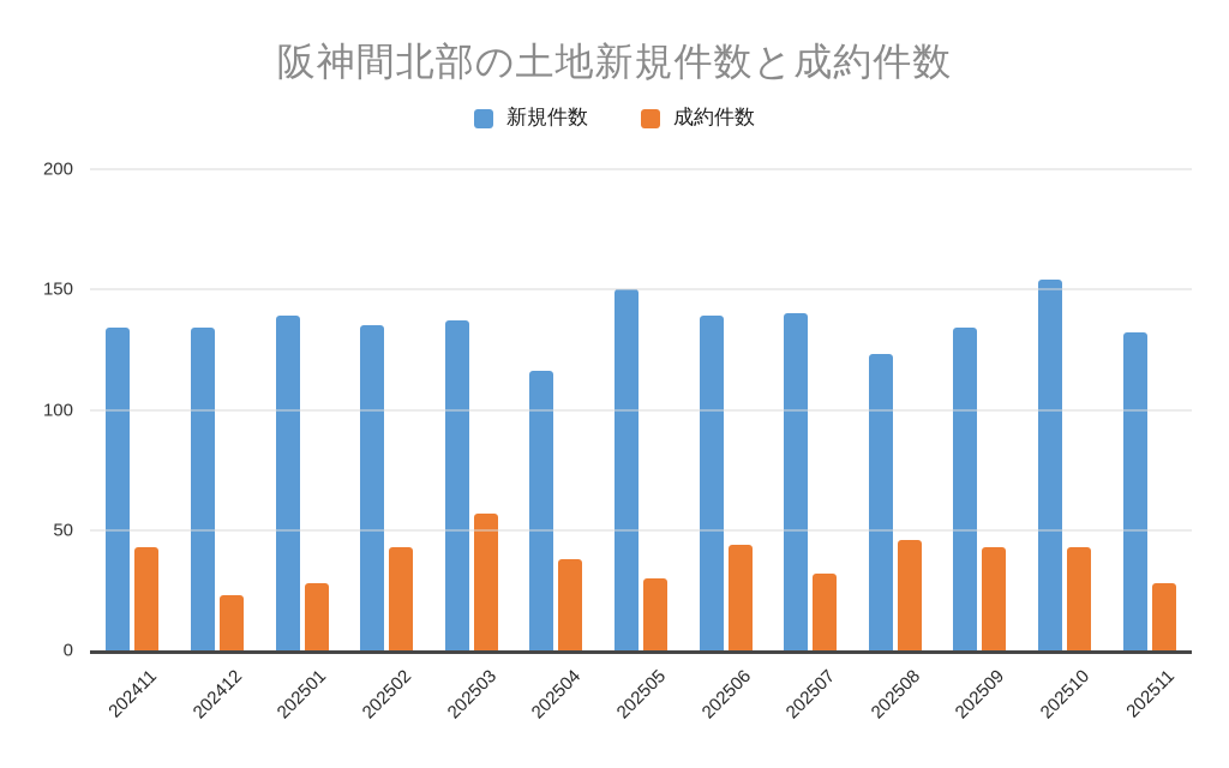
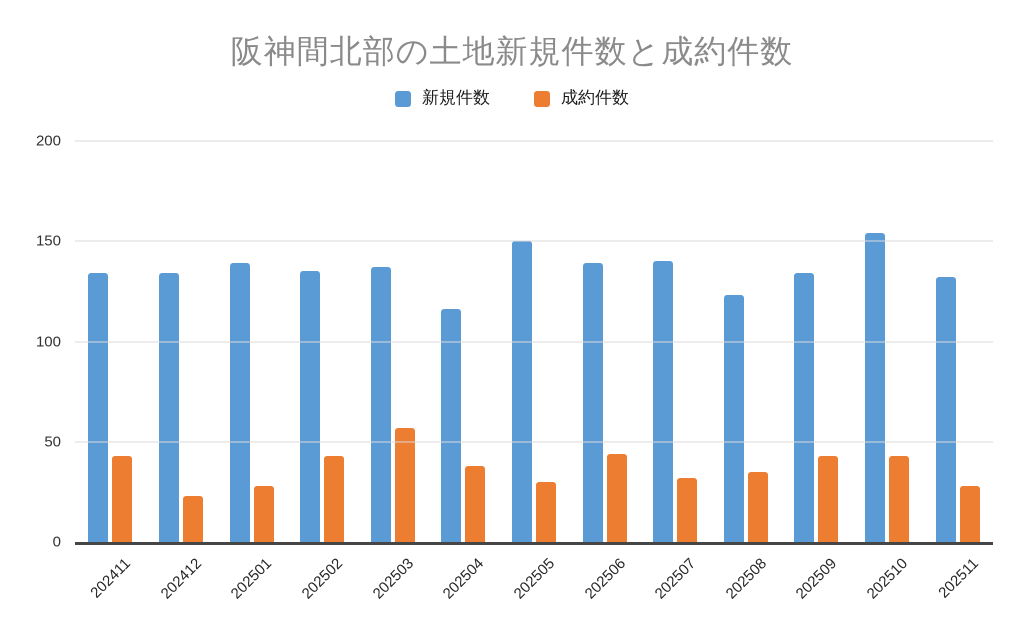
成約件数/202508: 46 -> 35
